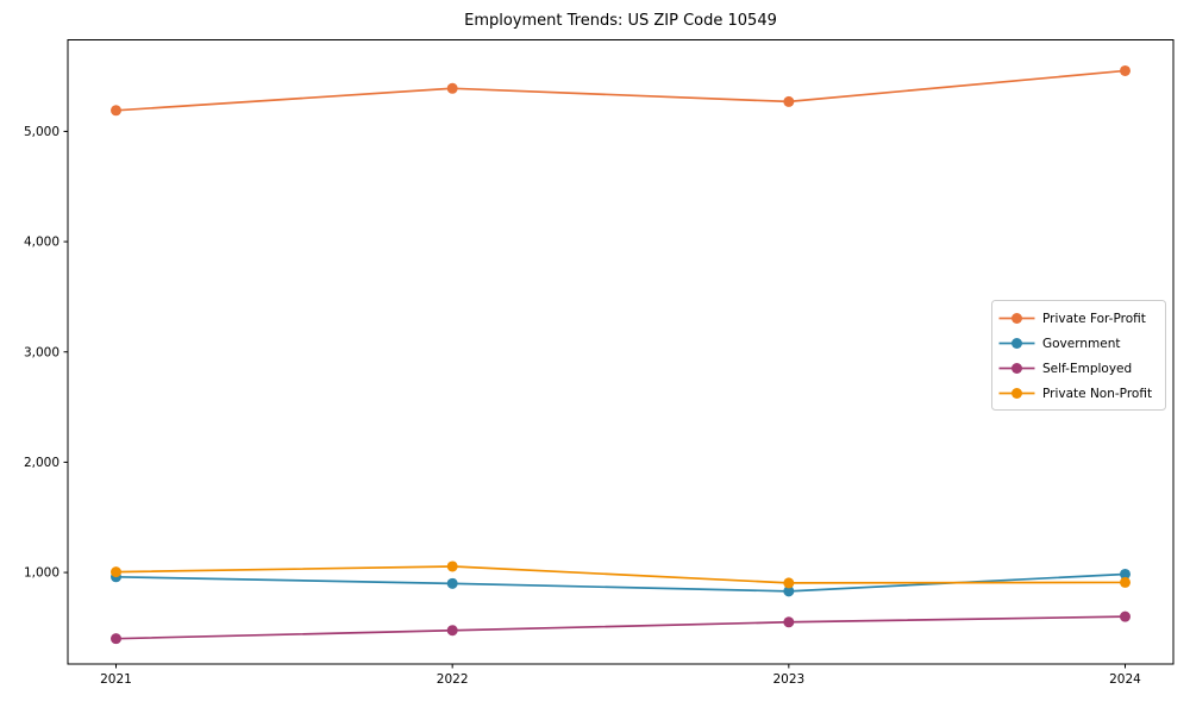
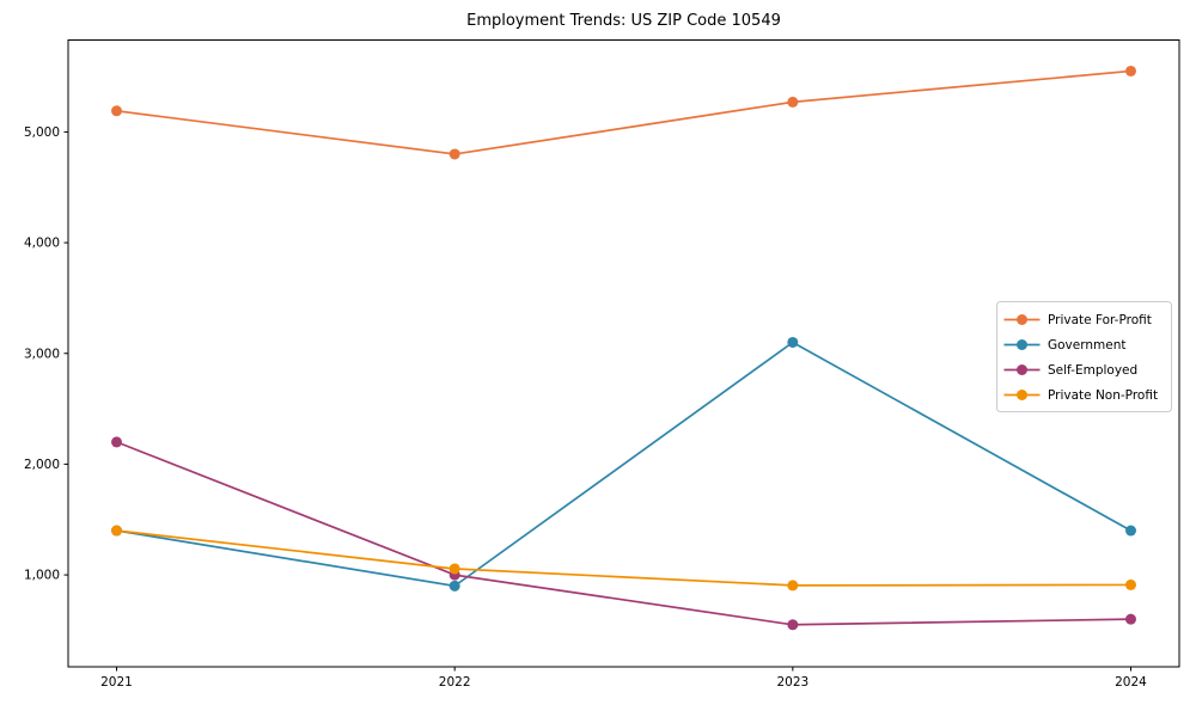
Government/2021: 1000 -> 1400
Self-Employed/2021: 400 -> 2200
Private Non-Profit/2021: 1000 -> 1400
Private For-Profit/2022: 5400 -> 4800
Self-Employed/2022: 500 -> 1000
Government/2023: 800 -> 3100
Government/2024: 1000 -> 1400
